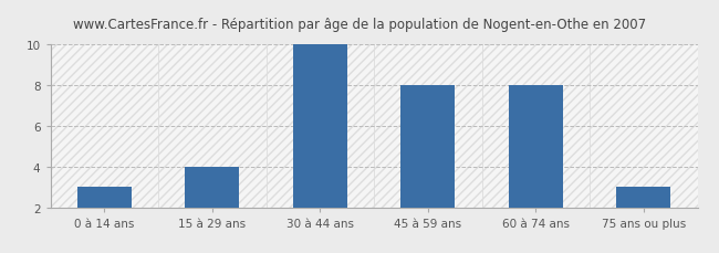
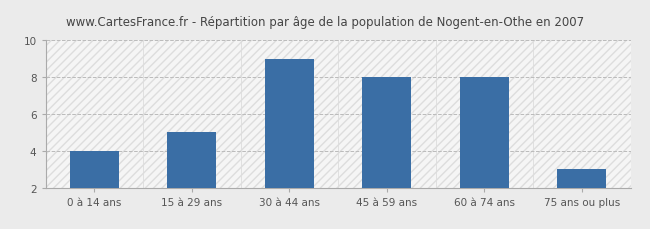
0 à 14 ans: 3 -> 4
15 à 29 ans: 4 -> 5
30 à 44 ans: 10 -> 9
